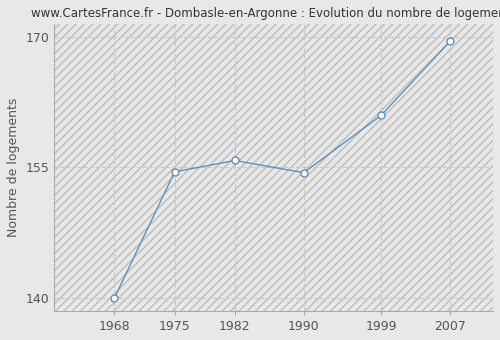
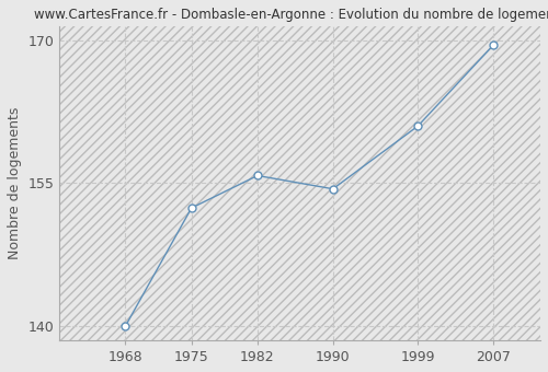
1975: 154.5 -> 152.4
